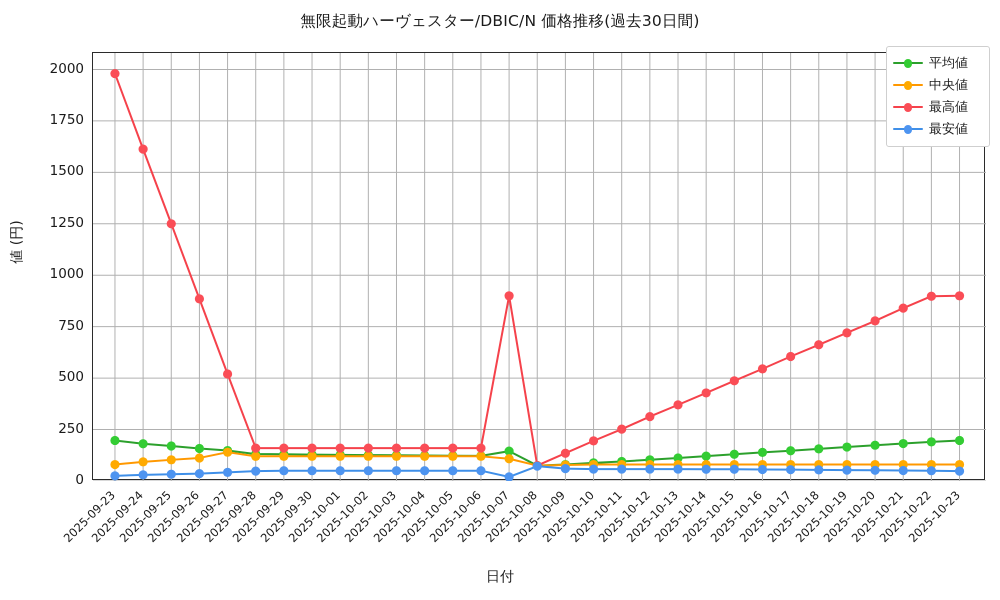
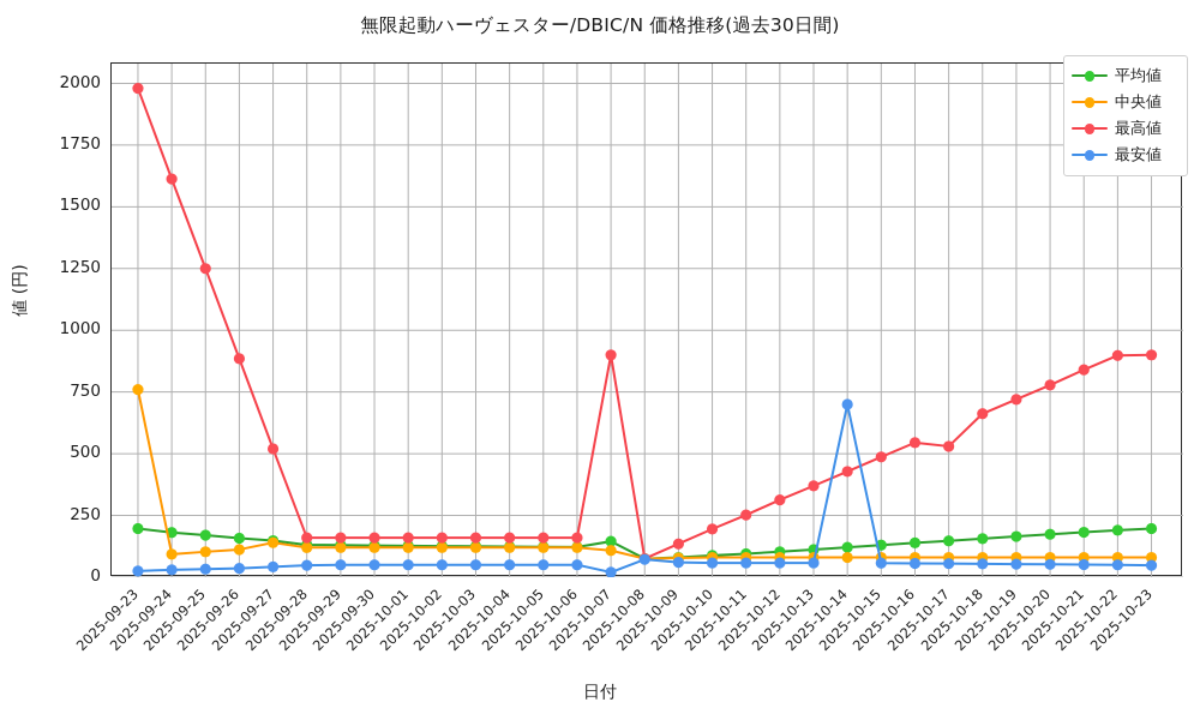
中央値/2025-09-23: 80 -> 760
最安値/2025-10-14: 60 -> 700
最高値/2025-10-17: 600 -> 530
